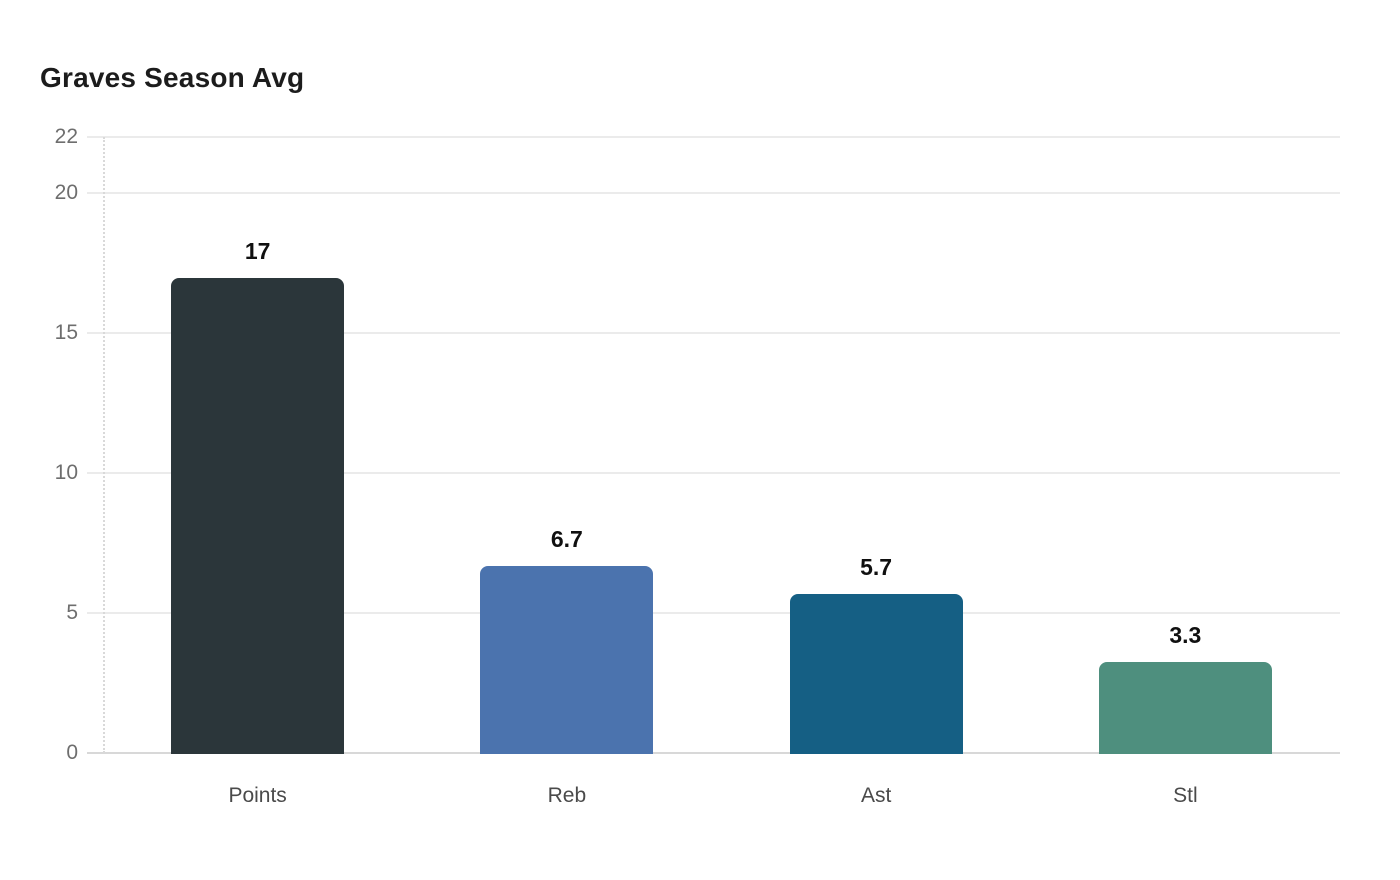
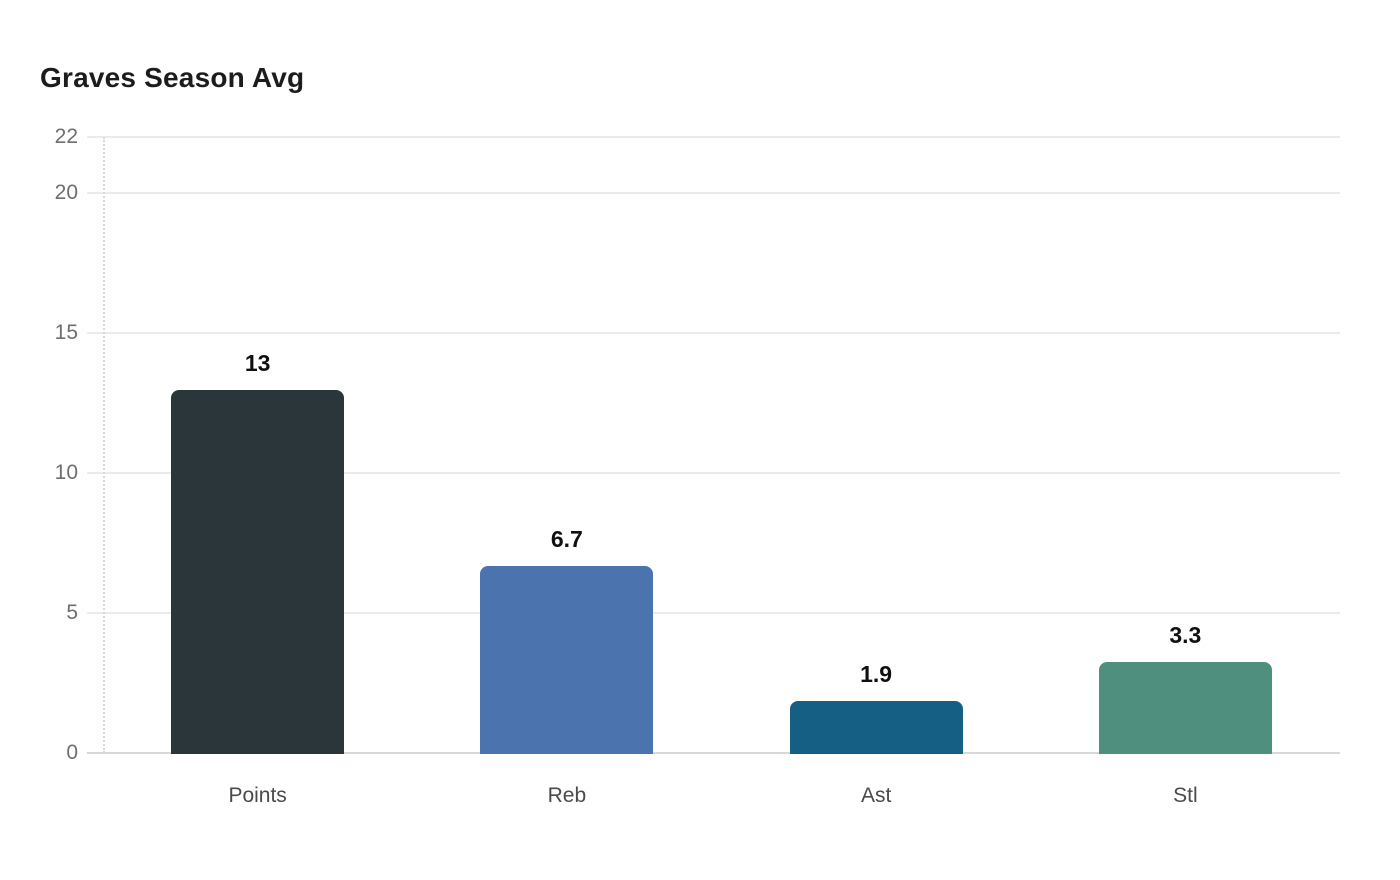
Points: 17 -> 13
Ast: 5.7 -> 1.9
